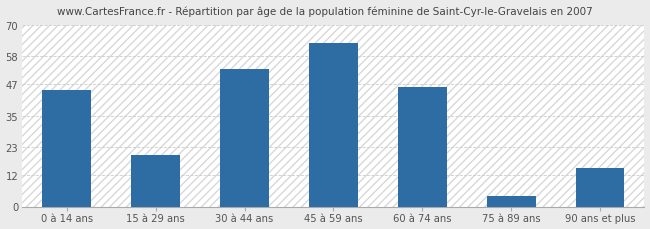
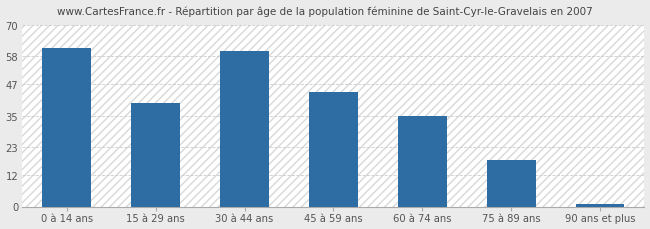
0 à 14 ans: 45 -> 61
15 à 29 ans: 20 -> 40
30 à 44 ans: 53 -> 60
45 à 59 ans: 63 -> 44
60 à 74 ans: 46 -> 35
75 à 89 ans: 4 -> 18
90 ans et plus: 15 -> 1
